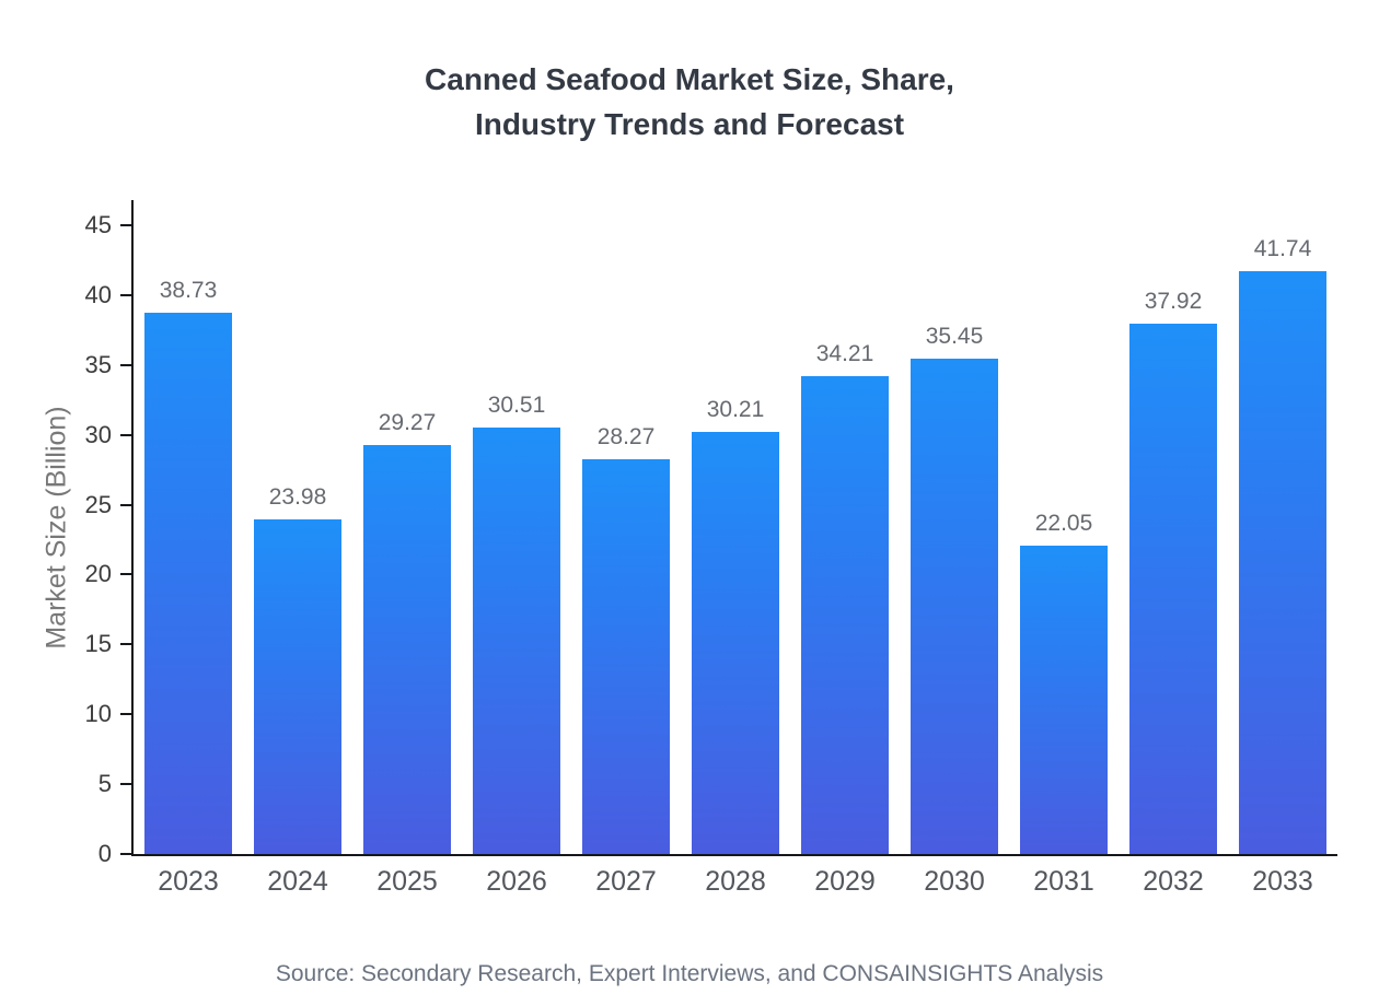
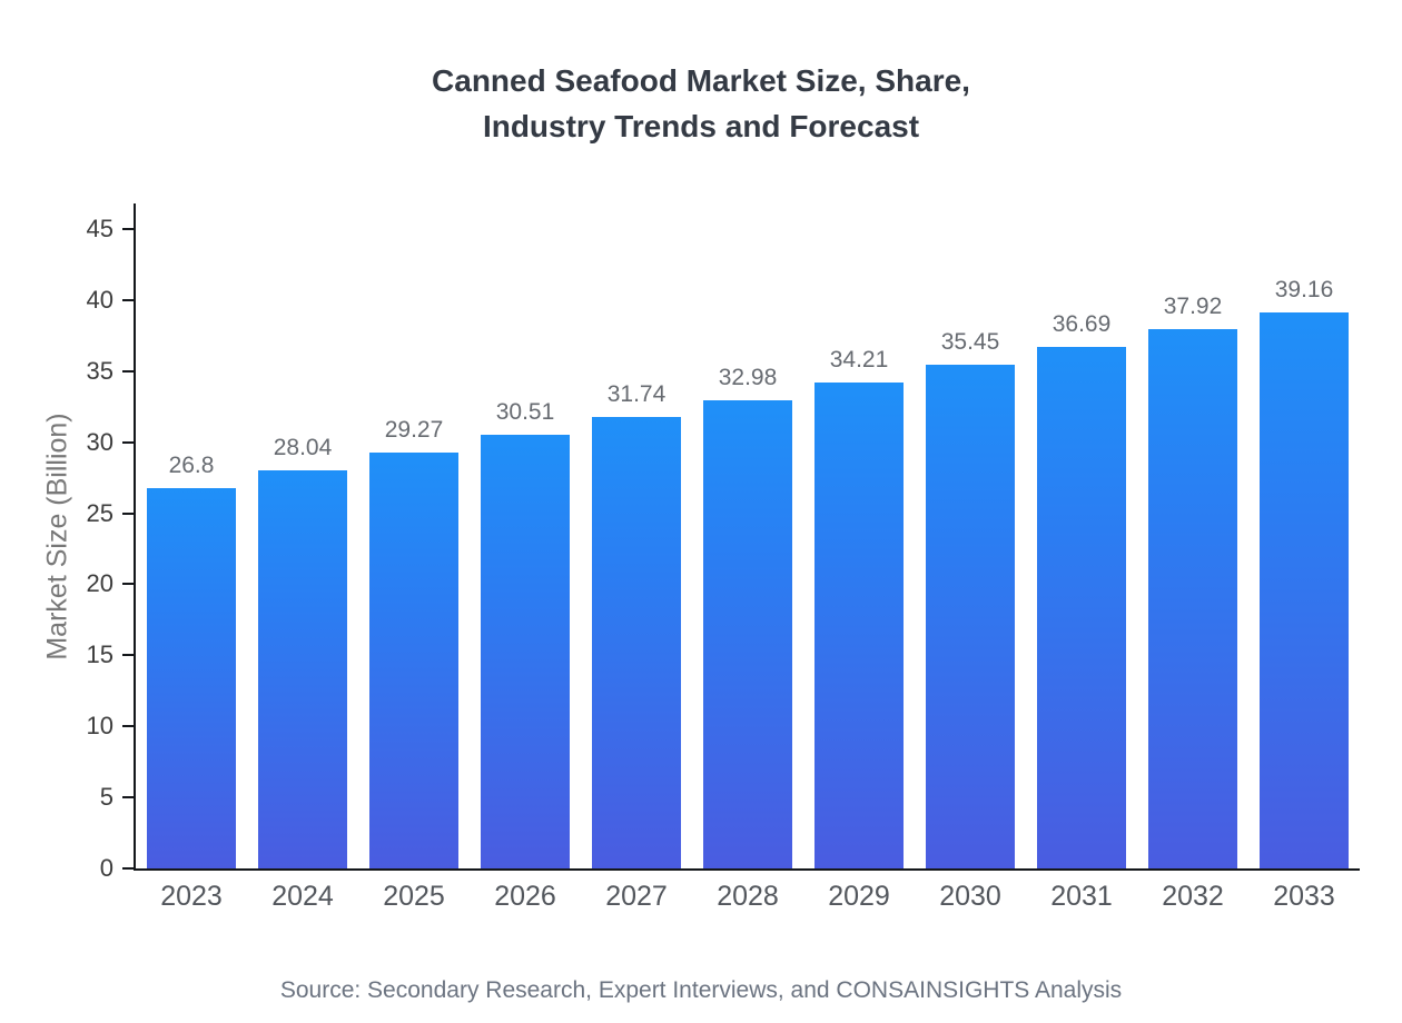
2023: 38.73 -> 26.8
2024: 23.98 -> 28.04
2027: 28.27 -> 31.74
2028: 30.21 -> 32.98
2031: 22.05 -> 36.69
2033: 41.74 -> 39.16
